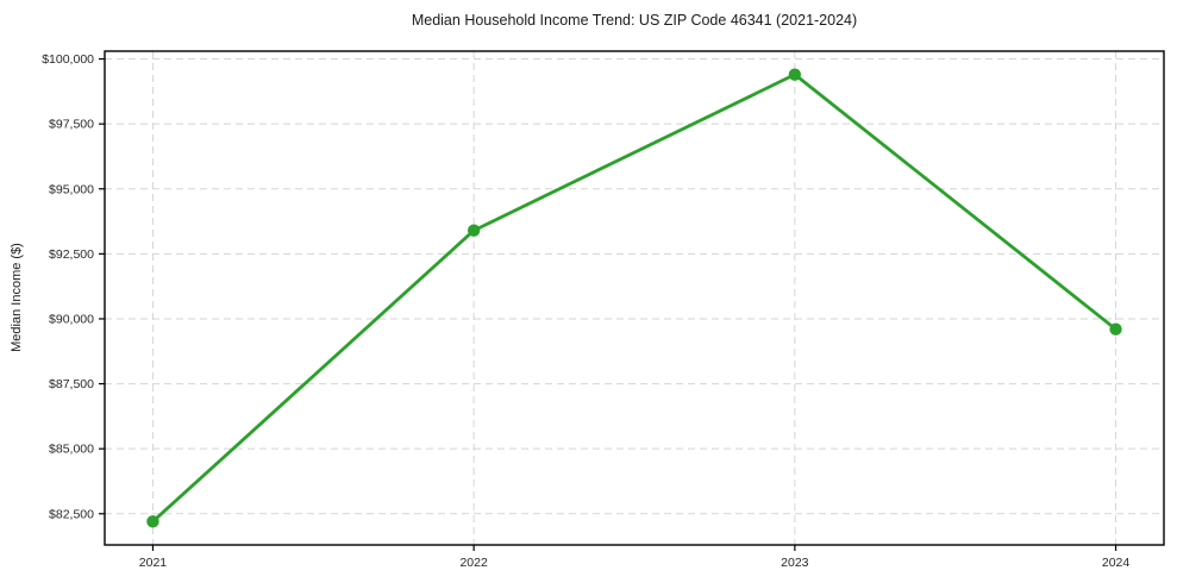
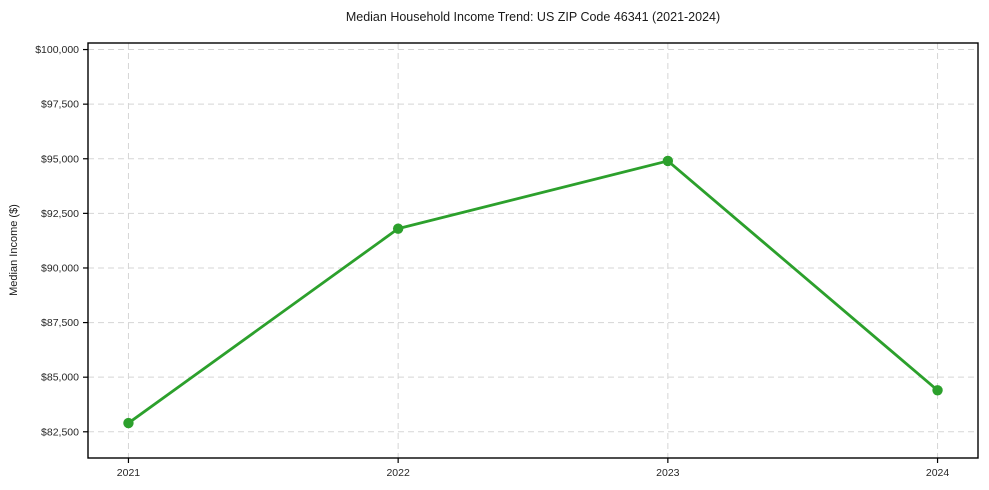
2021: $82200 -> $82900
2022: $93400 -> $91800
2023: $99400 -> $94900
2024: $89600 -> $84400
